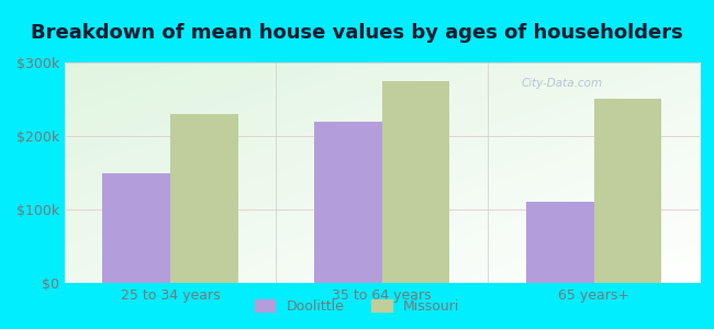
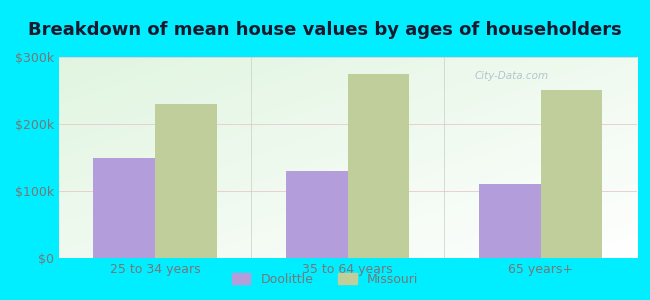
Doolittle/35 to 64 years: $220k -> $130k
